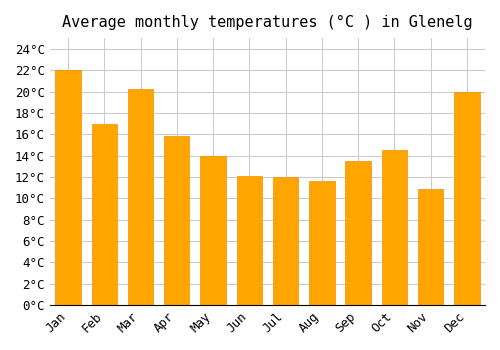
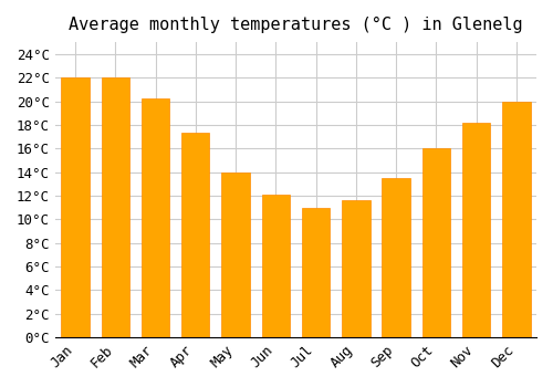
Feb: 17.0°C -> 22.0°C
Apr: 15.8°C -> 17.3°C
Jul: 12.0°C -> 11.0°C
Oct: 14.5°C -> 16.0°C
Nov: 10.9°C -> 18.2°C
